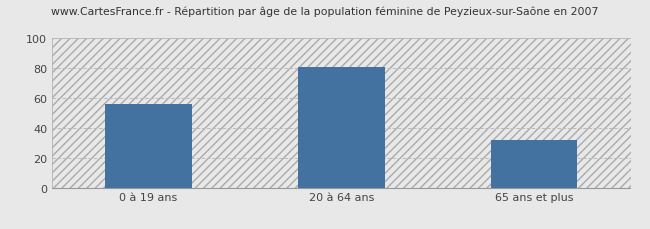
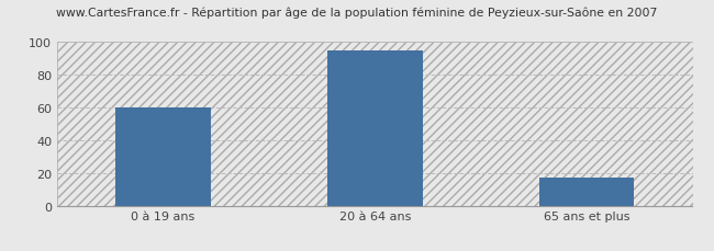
0 à 19 ans: 56 -> 60
20 à 64 ans: 81 -> 95
65 ans et plus: 32 -> 17
